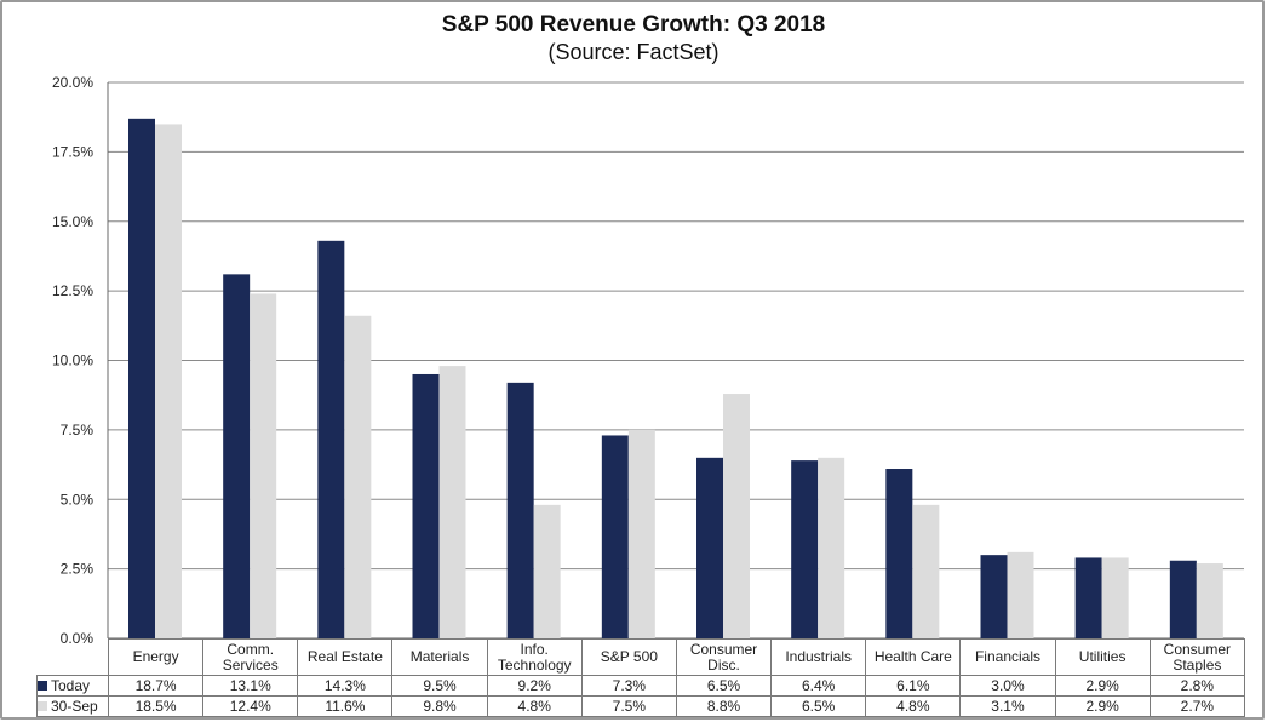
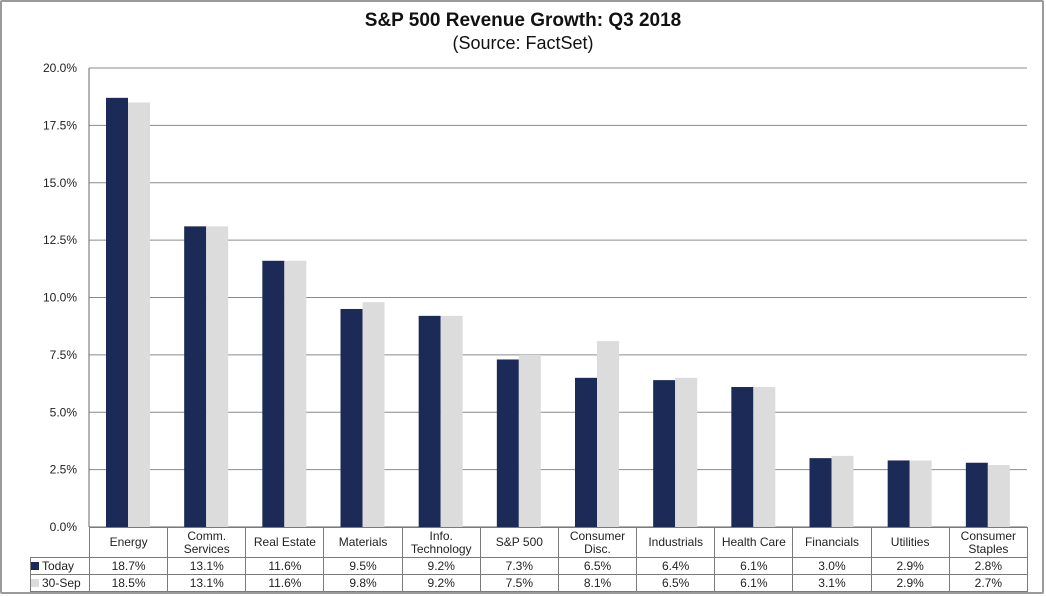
30-Sep/Comm. Services: 12.4% -> 13.1%
Today/Real Estate: 14.3% -> 11.6%
30-Sep/Info. Technology: 4.8% -> 9.2%
30-Sep/Consumer Disc.: 8.8% -> 8.1%
30-Sep/Health Care: 4.8% -> 6.1%
